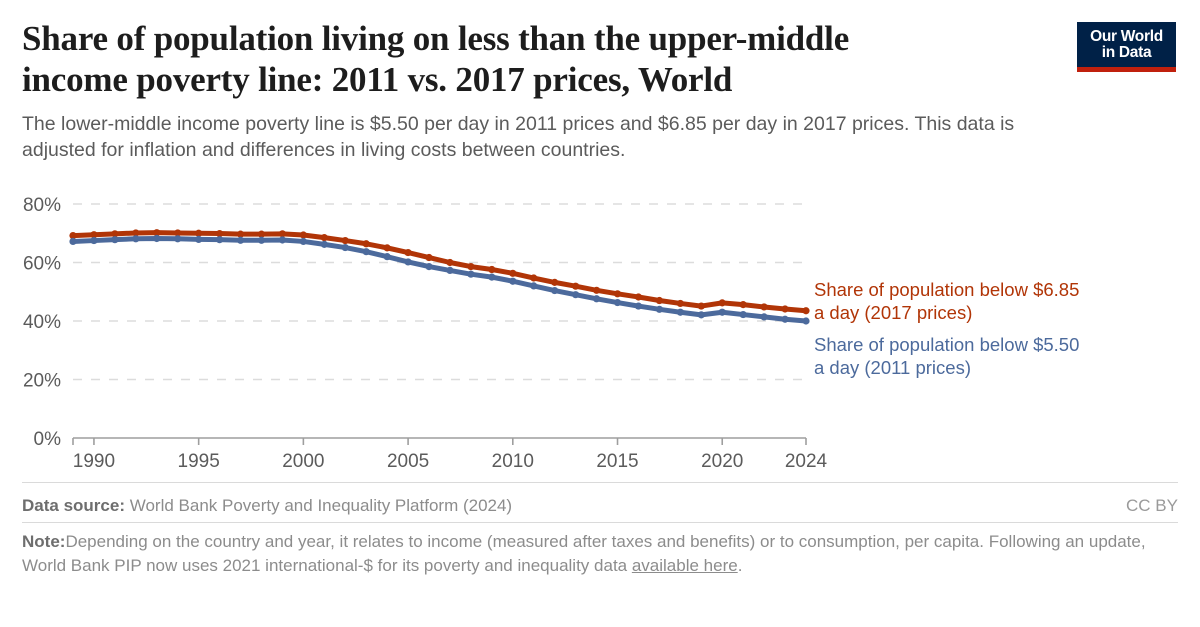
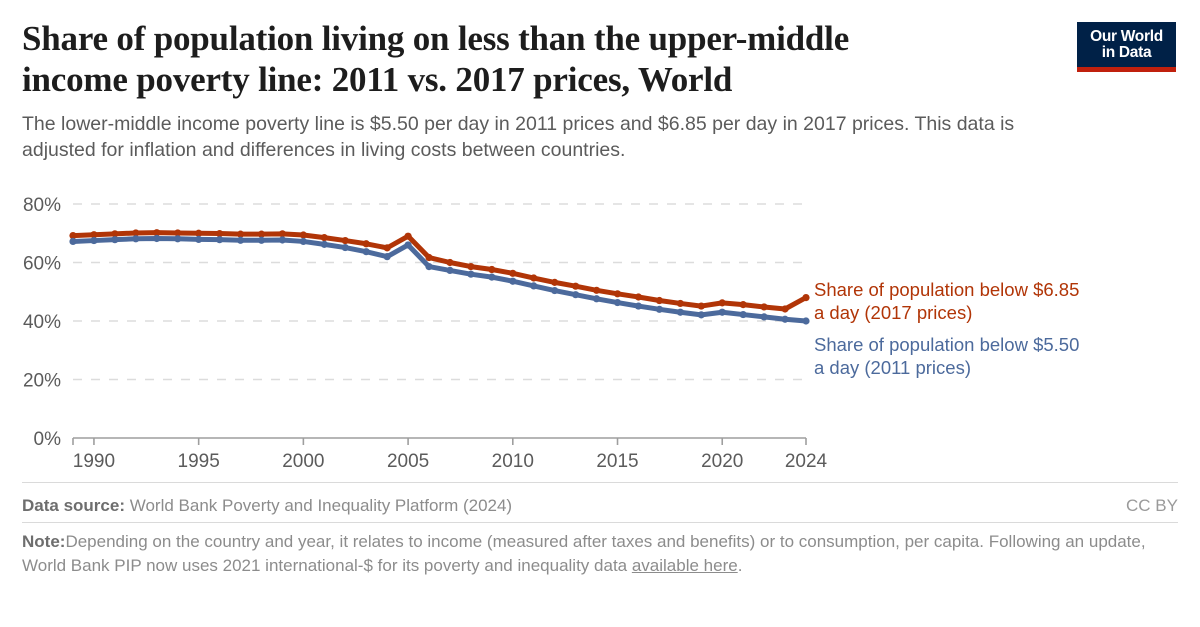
Share of population below $6.85 a day (2017 prices)/2005: 63% -> 69%
Share of population below $5.50 a day (2011 prices)/2005: 60% -> 66%
Share of population below $6.85 a day (2017 prices)/2024: 44% -> 48%
